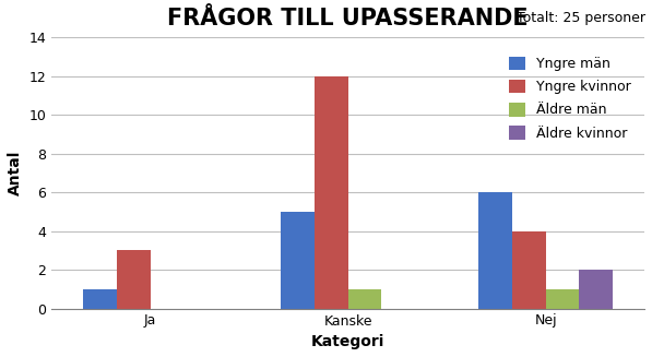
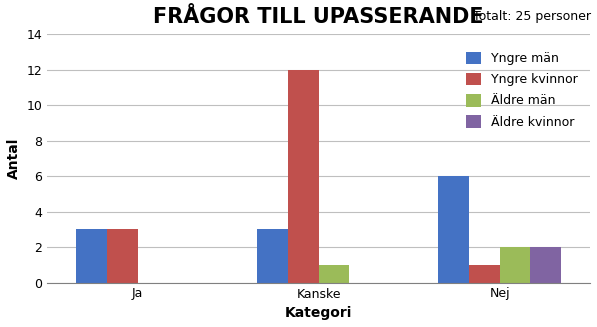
Yngre män/Ja: 1 -> 3
Yngre män/Kanske: 5 -> 3
Yngre kvinnor/Nej: 4 -> 1
Äldre män/Nej: 1 -> 2
